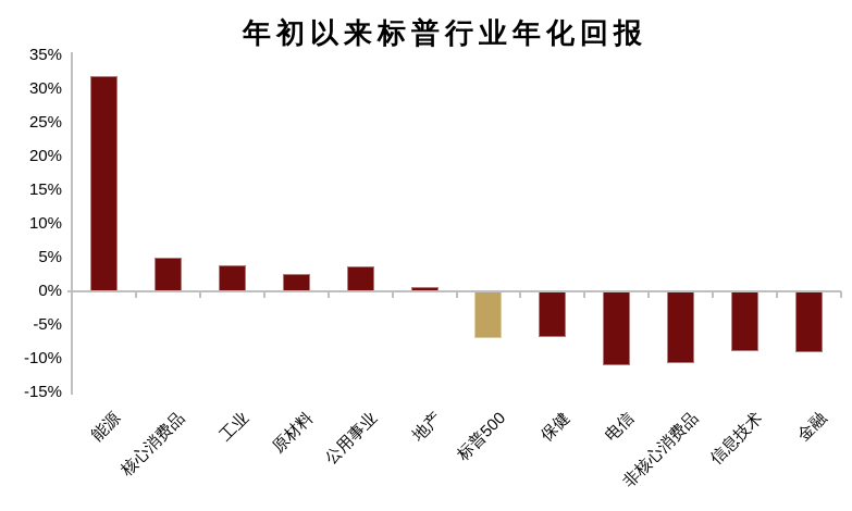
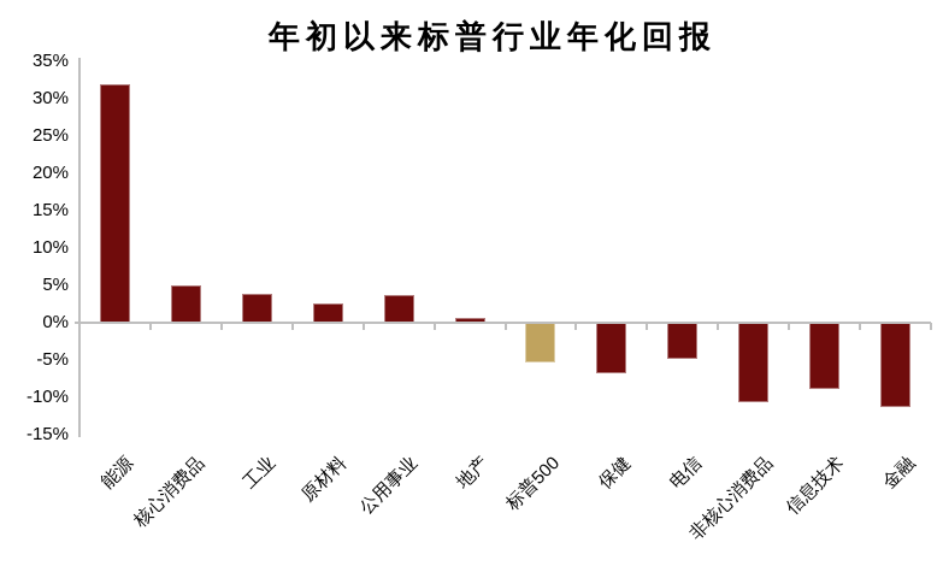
标普500: -7% -> -5%
电信: -11% -> -5%
金融: -9% -> -11%
